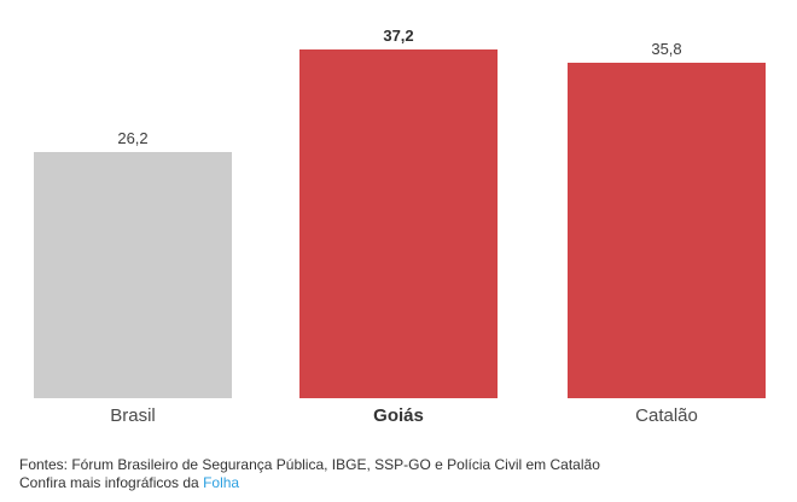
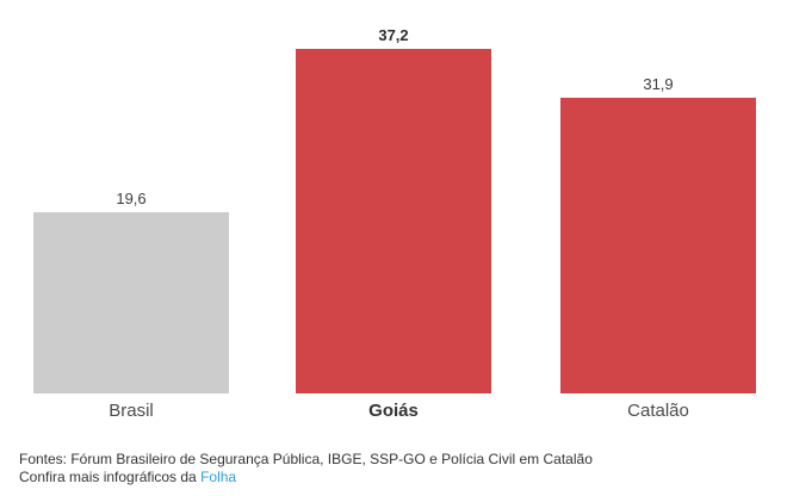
Brasil: 26,2 -> 19,6
Catalão: 35,8 -> 31,9
